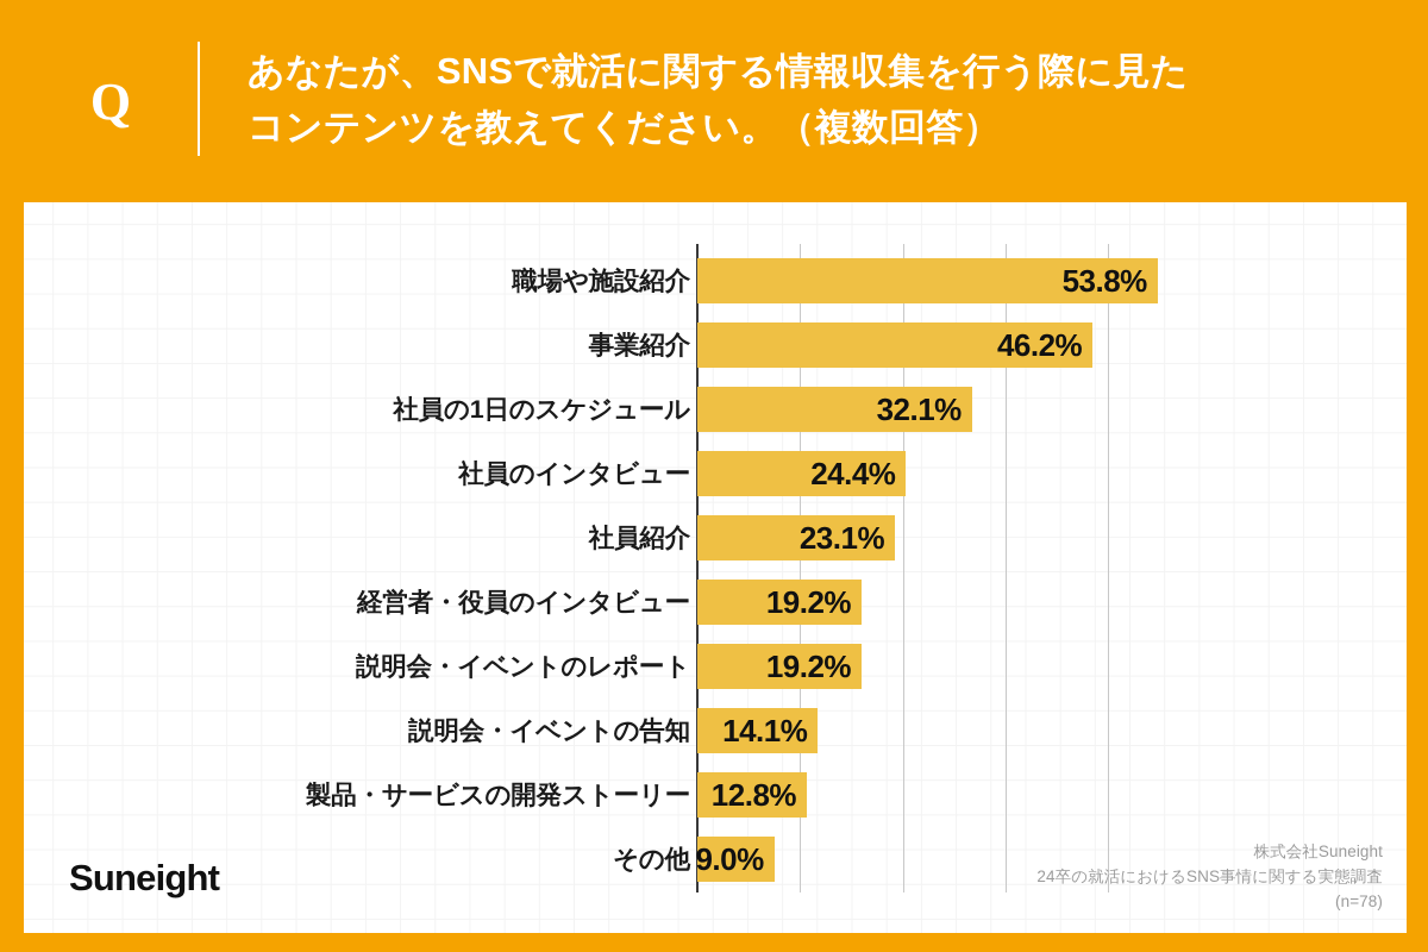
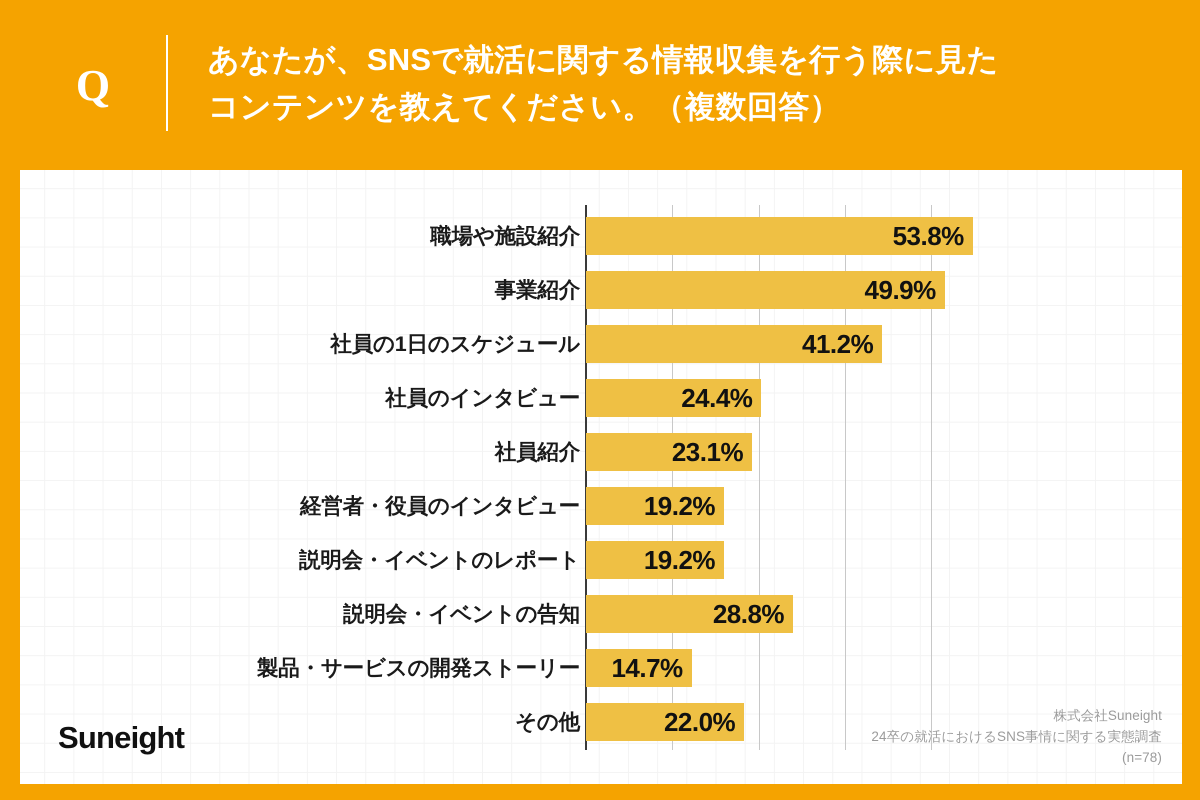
事業紹介: 46.2% -> 49.9%
社員の1日のスケジュール: 32.1% -> 41.2%
説明会・イベントの告知: 14.1% -> 28.8%
製品・サービスの開発ストーリー: 12.8% -> 14.7%
その他: 9.0% -> 22.0%
